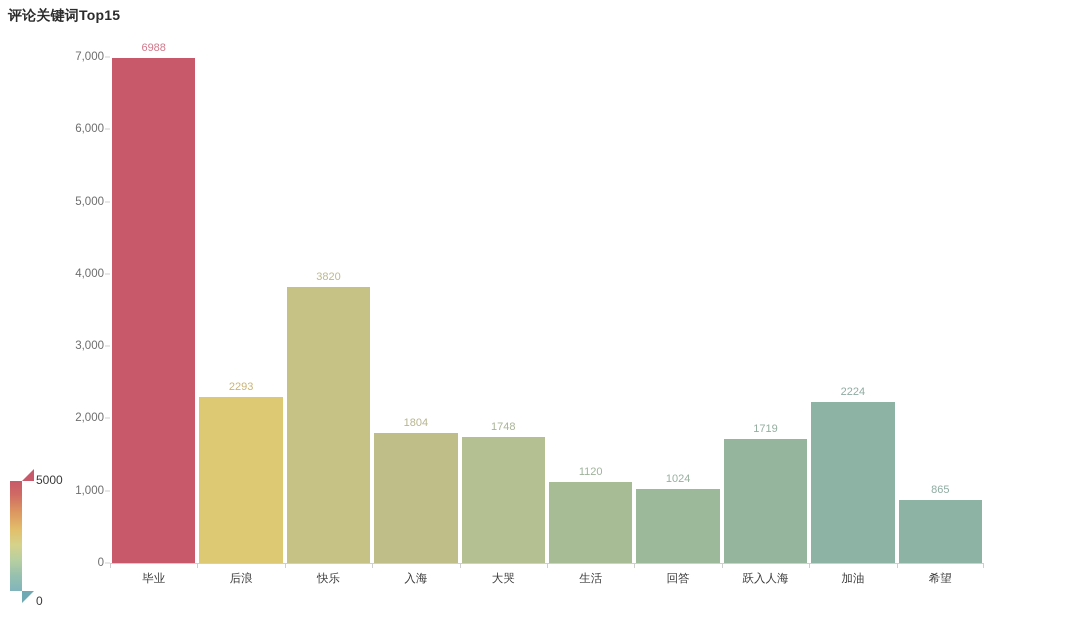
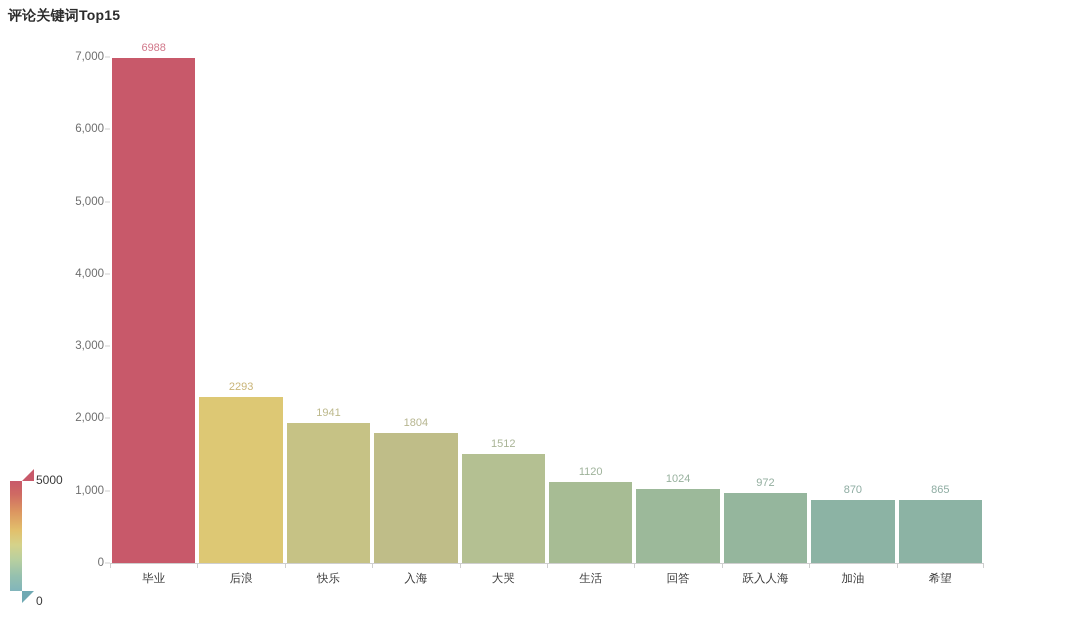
快乐: 3820 -> 1941
大哭: 1748 -> 1512
跃入人海: 1719 -> 972
加油: 2224 -> 870
